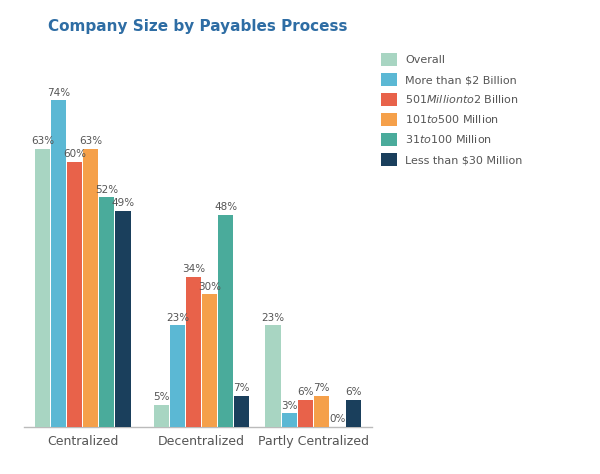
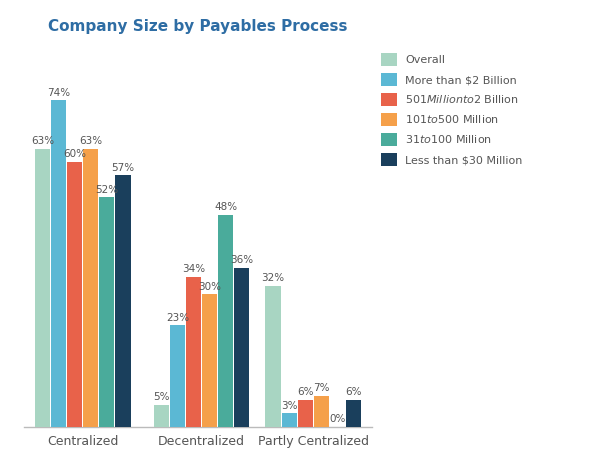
Less than $30 Million/Centralized: 49% -> 57%
Less than $30 Million/Decentralized: 7% -> 36%
Overall/Partly Centralized: 23% -> 32%
